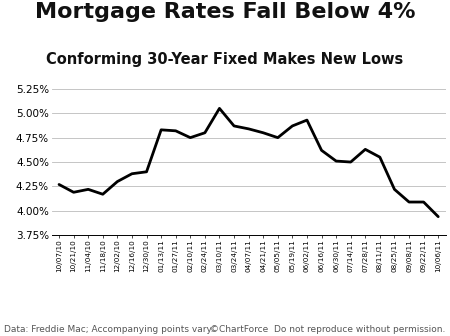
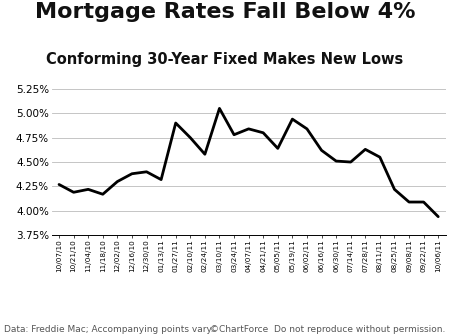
01/13/11: 4.83% -> 4.32%
01/27/11: 4.82% -> 4.90%
02/24/11: 4.80% -> 4.58%
03/24/11: 4.87% -> 4.78%
05/05/11: 4.75% -> 4.64%
05/19/11: 4.87% -> 4.94%
06/02/11: 4.93% -> 4.84%
